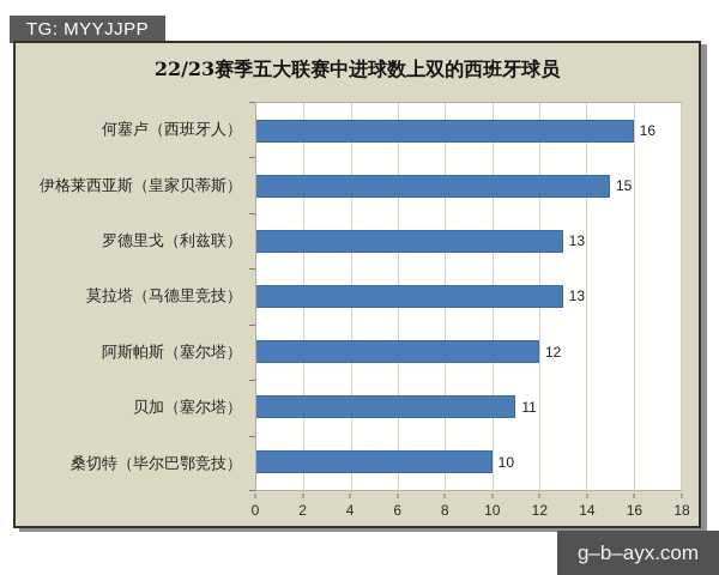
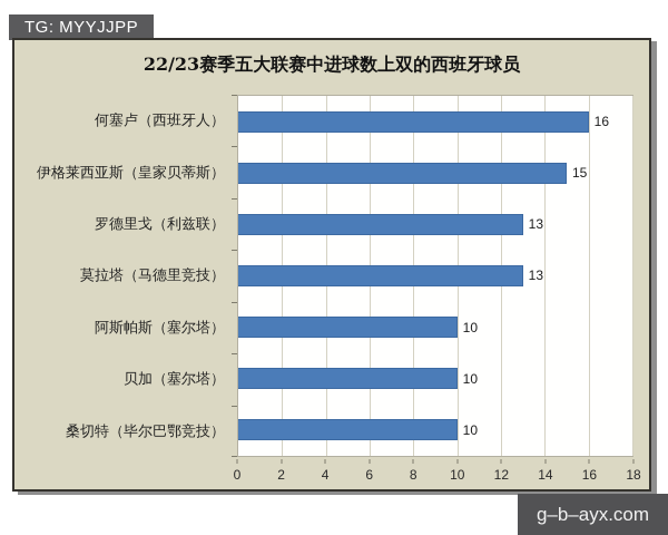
阿斯帕斯（塞尔塔）: 12 -> 10
贝加（塞尔塔）: 11 -> 10
